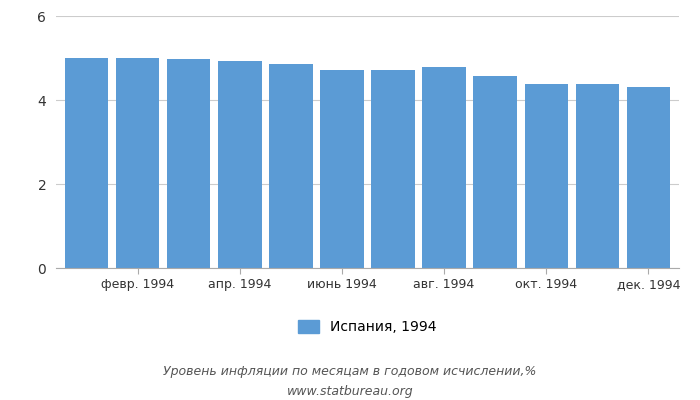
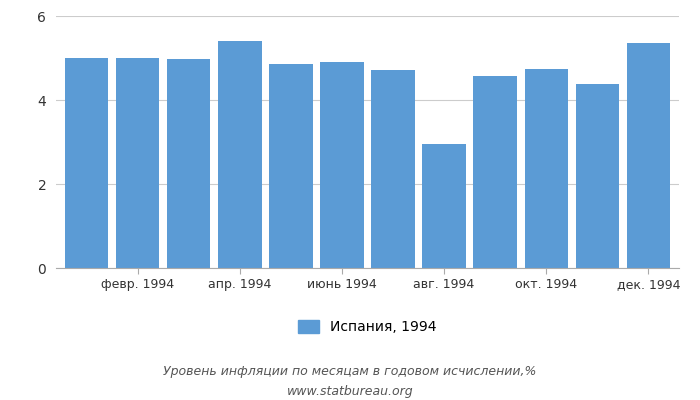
апр. 1994: 4.92 -> 5.40
июнь 1994: 4.72 -> 4.90
авг. 1994: 4.78 -> 2.95
окт. 1994: 4.37 -> 4.75
дек. 1994: 4.32 -> 5.35
